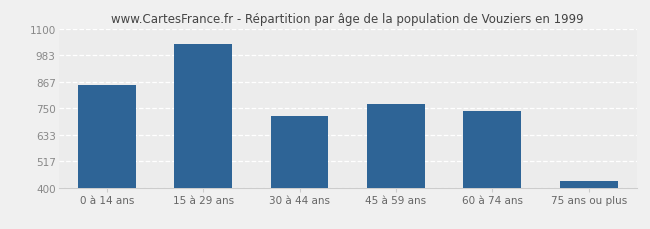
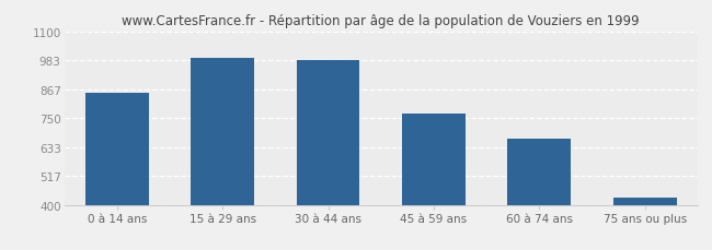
15 à 29 ans: 1035 -> 993
30 à 44 ans: 715 -> 983
60 à 74 ans: 740 -> 668
